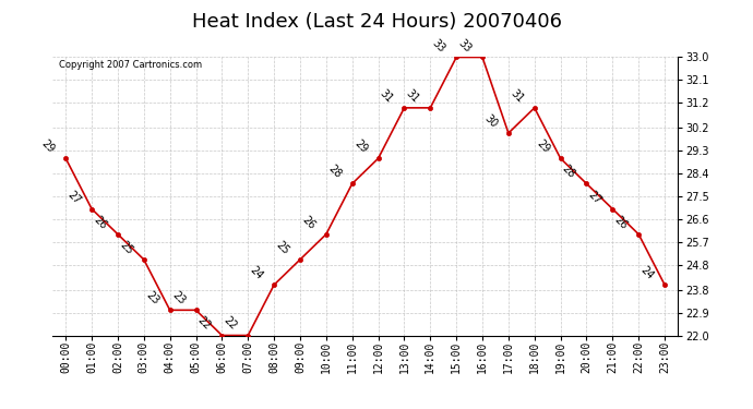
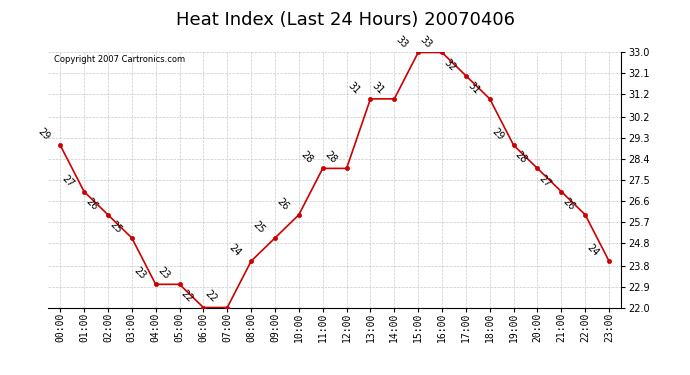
12:00: 29 -> 28
17:00: 30 -> 32
